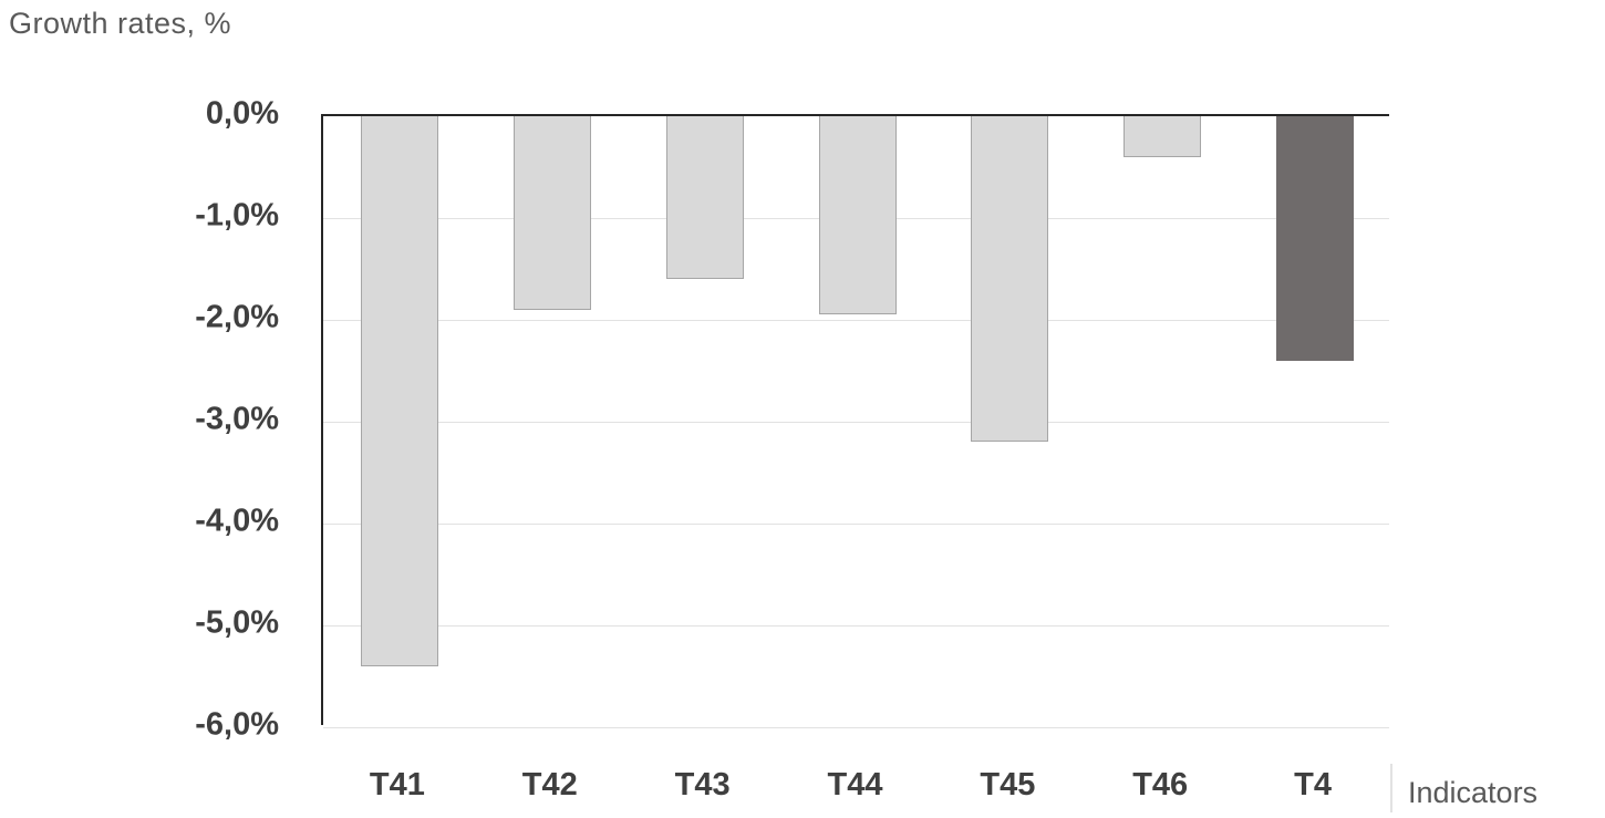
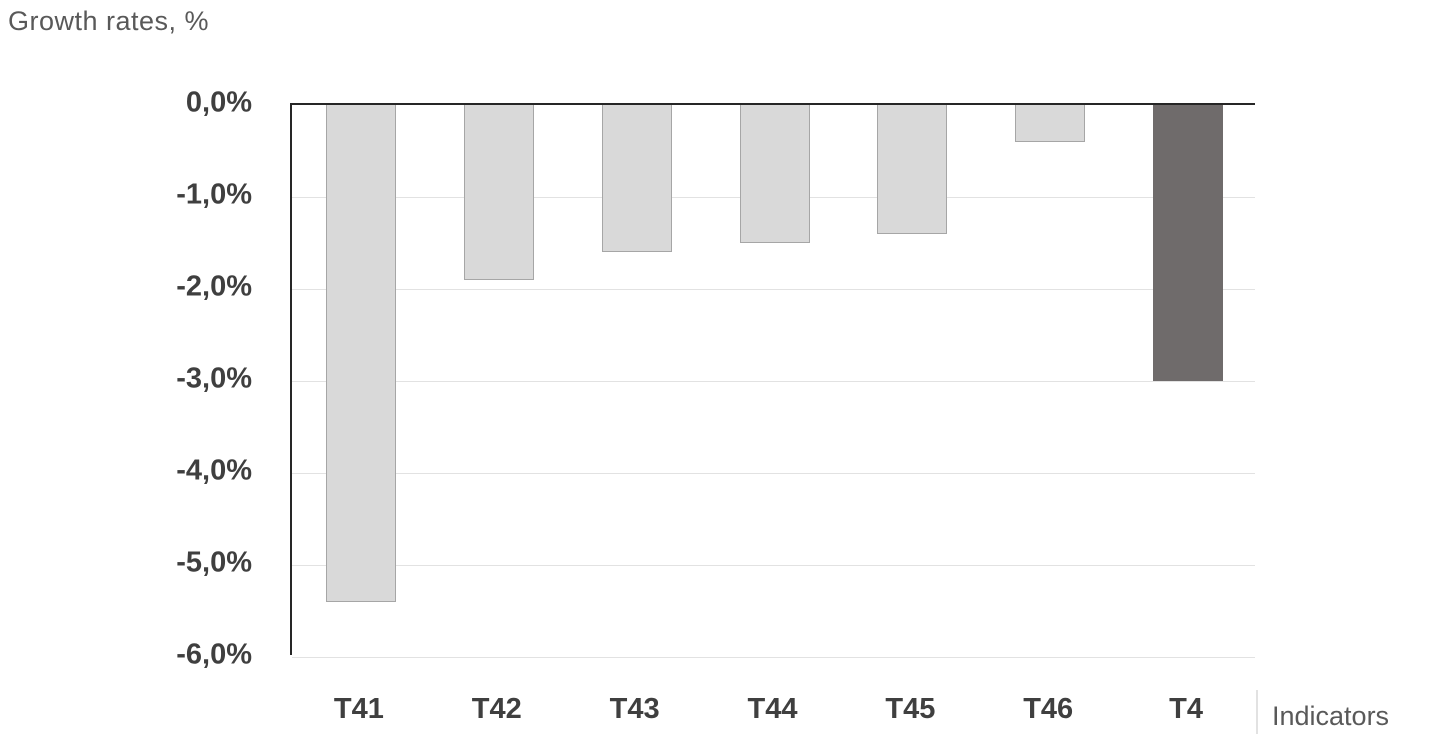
T44: -1,9% -> -1,5%
T45: -3,2% -> -1,4%
T4: -2,4% -> -3,0%
